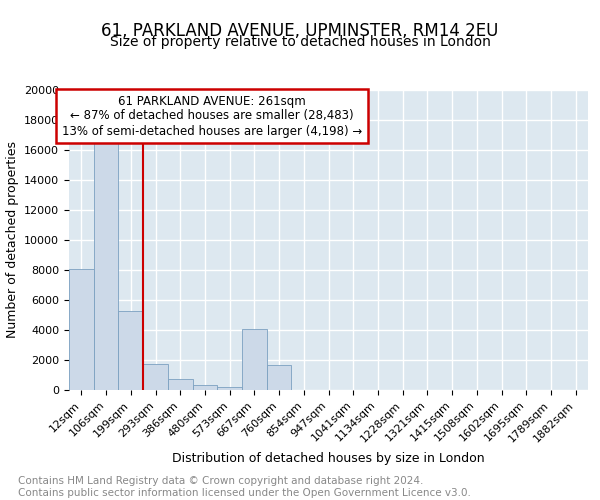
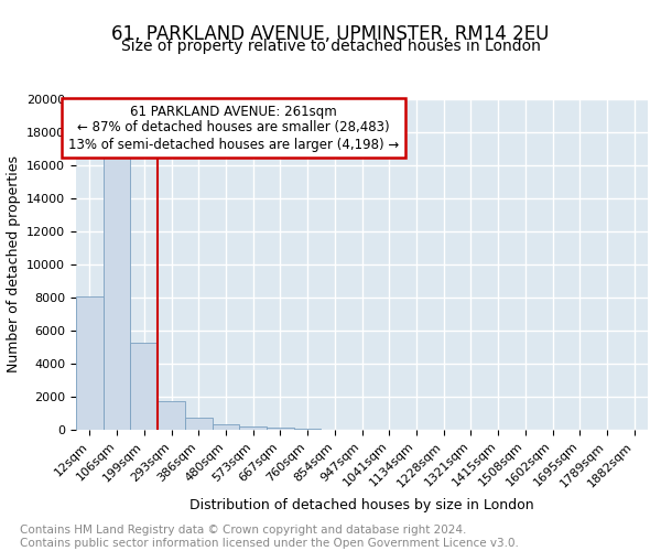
667sqm: 4100 -> 200
760sqm: 1700 -> 100
